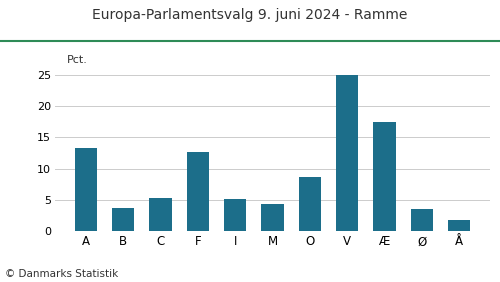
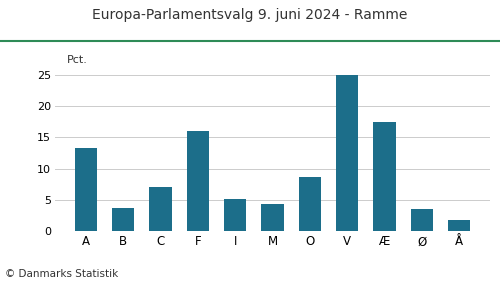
C: 5.3 -> 7.0
F: 12.6 -> 16.0
